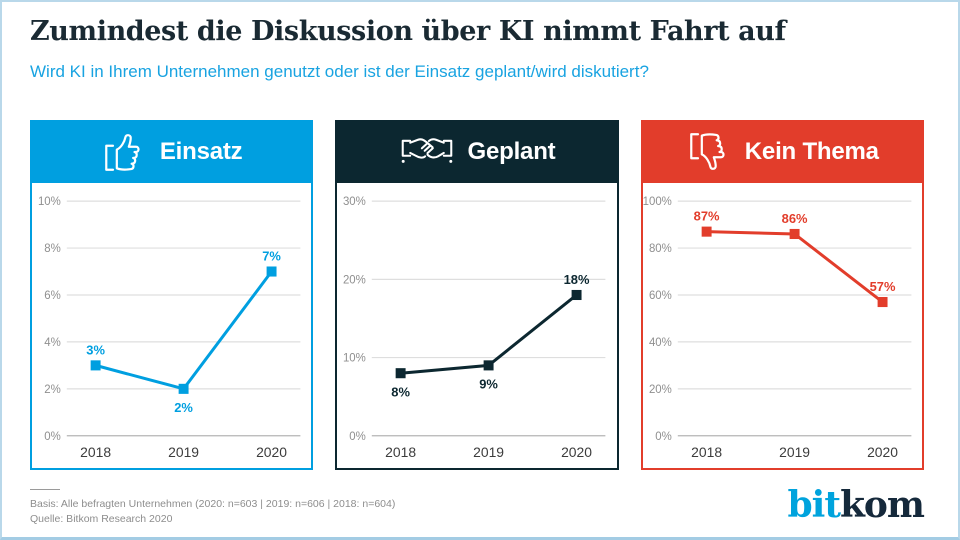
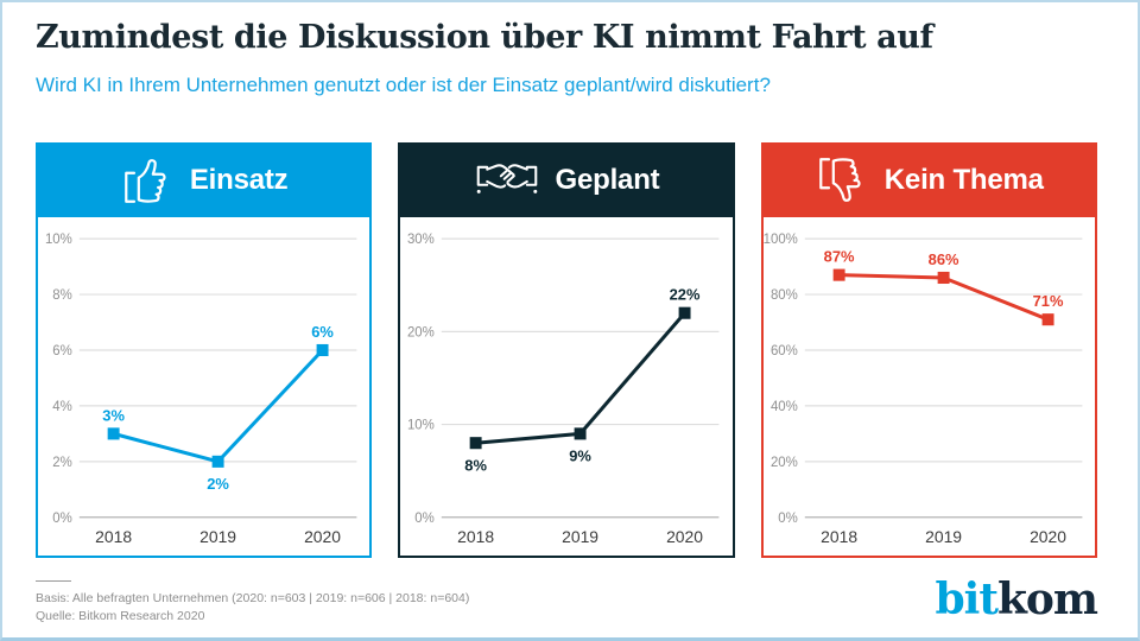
Einsatz/2020: 7% -> 6%
Geplant/2020: 18% -> 22%
Kein Thema/2020: 57% -> 71%
